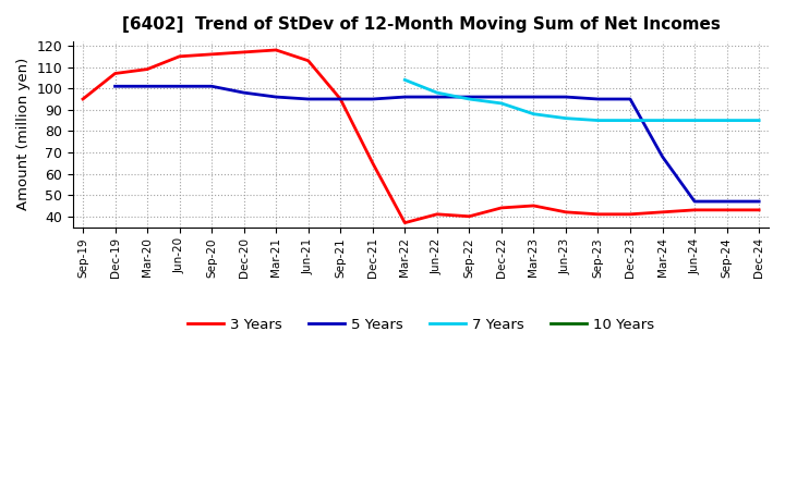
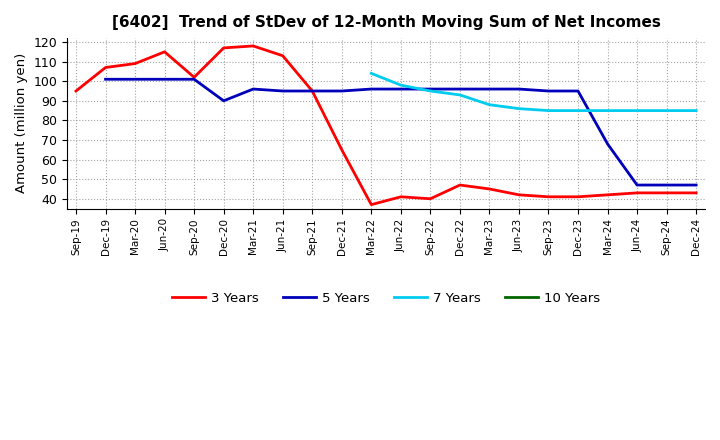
3 Years/Sep-20: 116 -> 102
5 Years/Dec-20: 98 -> 90
3 Years/Dec-22: 44 -> 47
